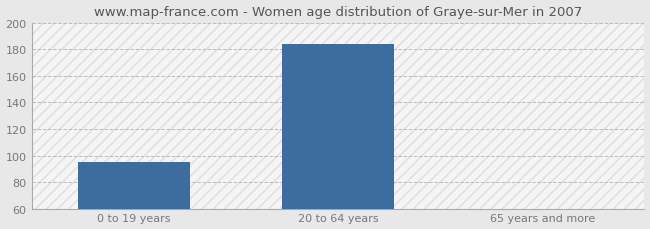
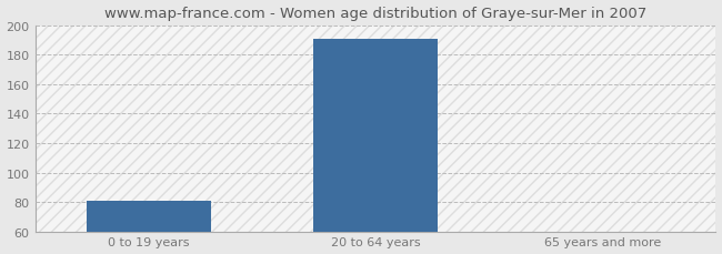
0 to 19 years: 95 -> 81
20 to 64 years: 184 -> 191
